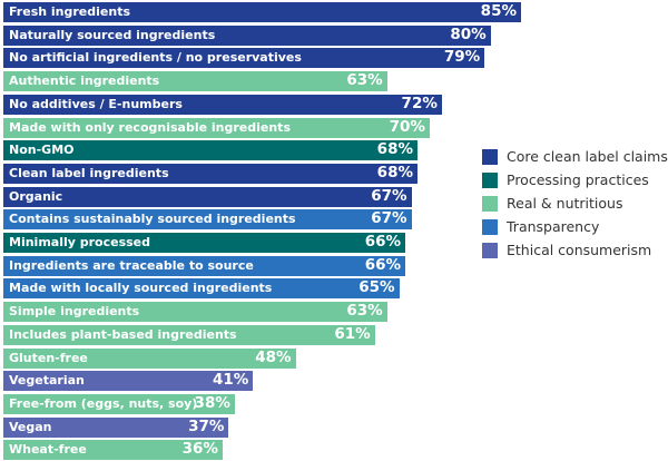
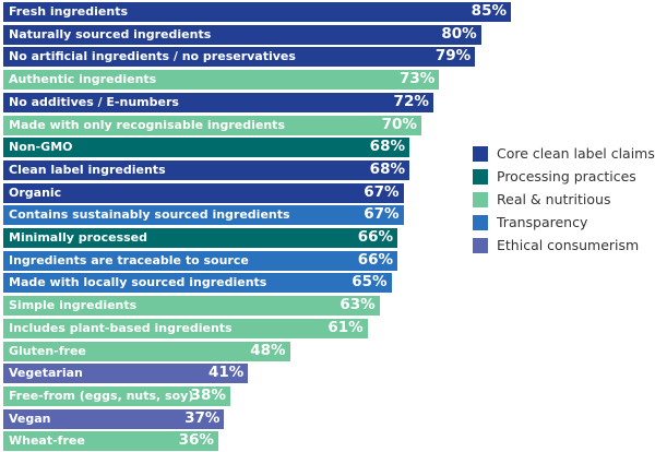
Authentic ingredients: 63% -> 73%
